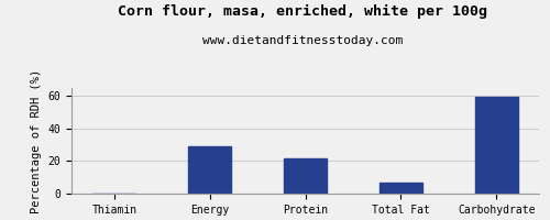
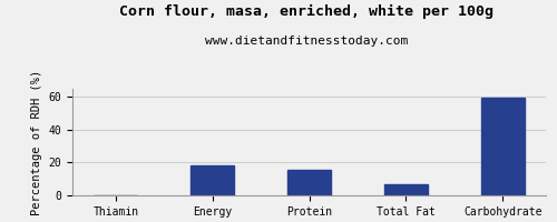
Energy: 29 -> 18
Protein: 22 -> 16
